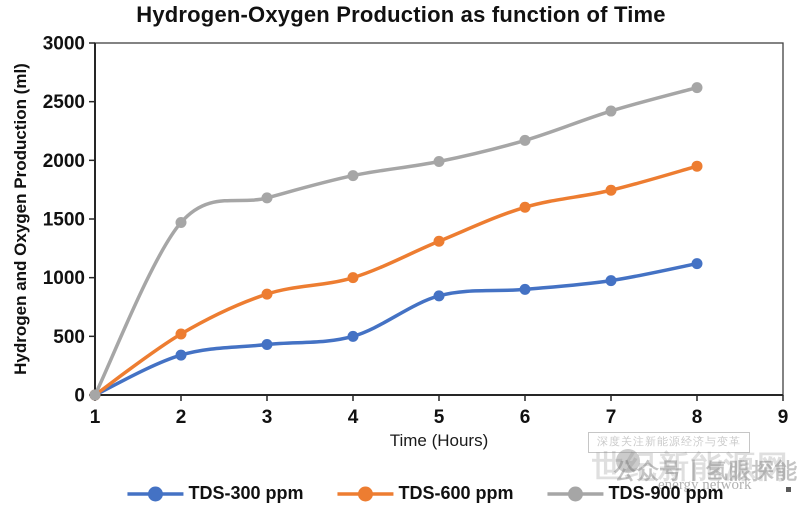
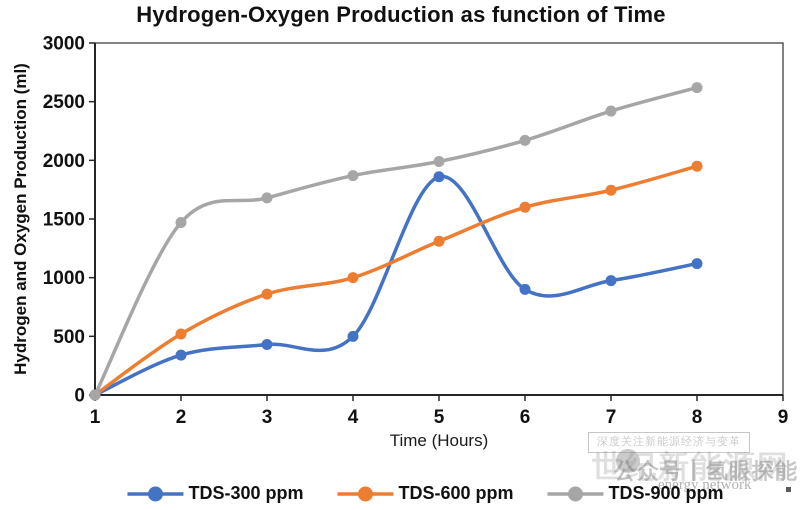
TDS-300 ppm/5: 840 -> 1860
